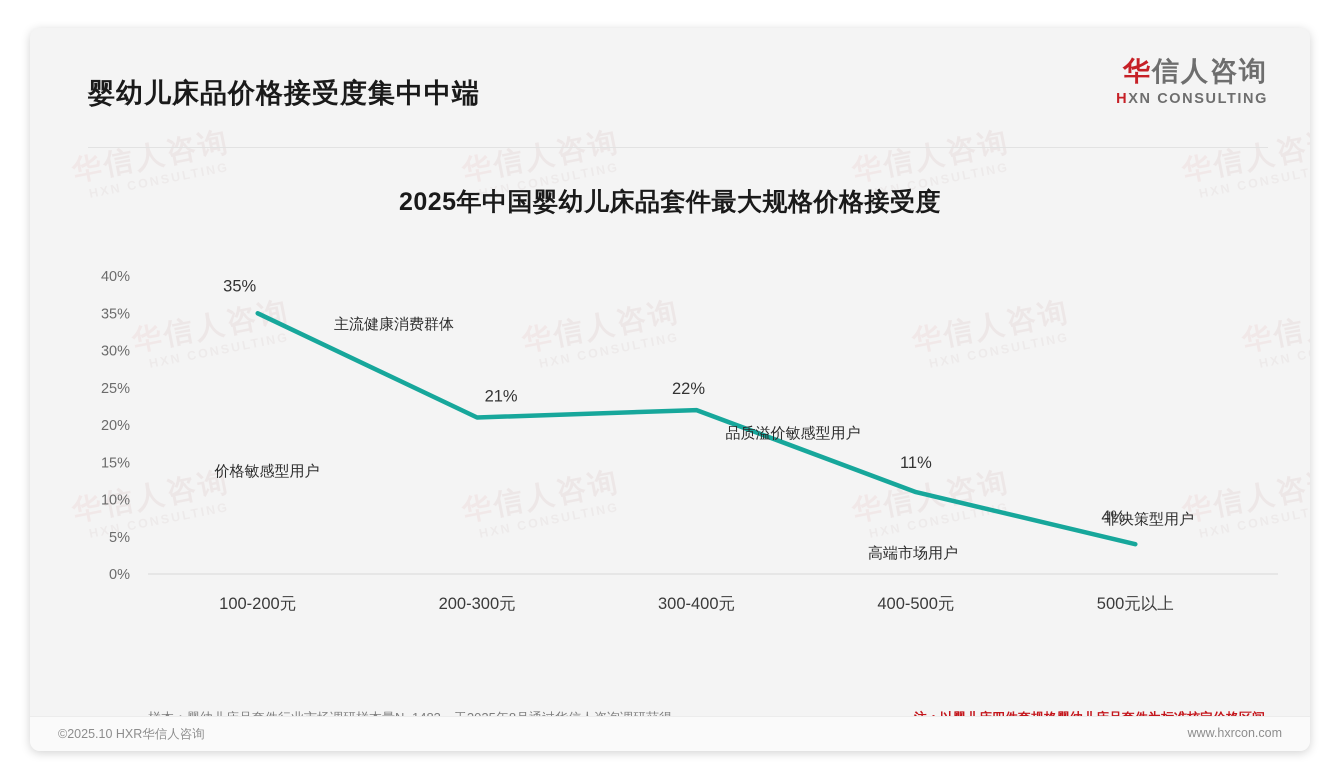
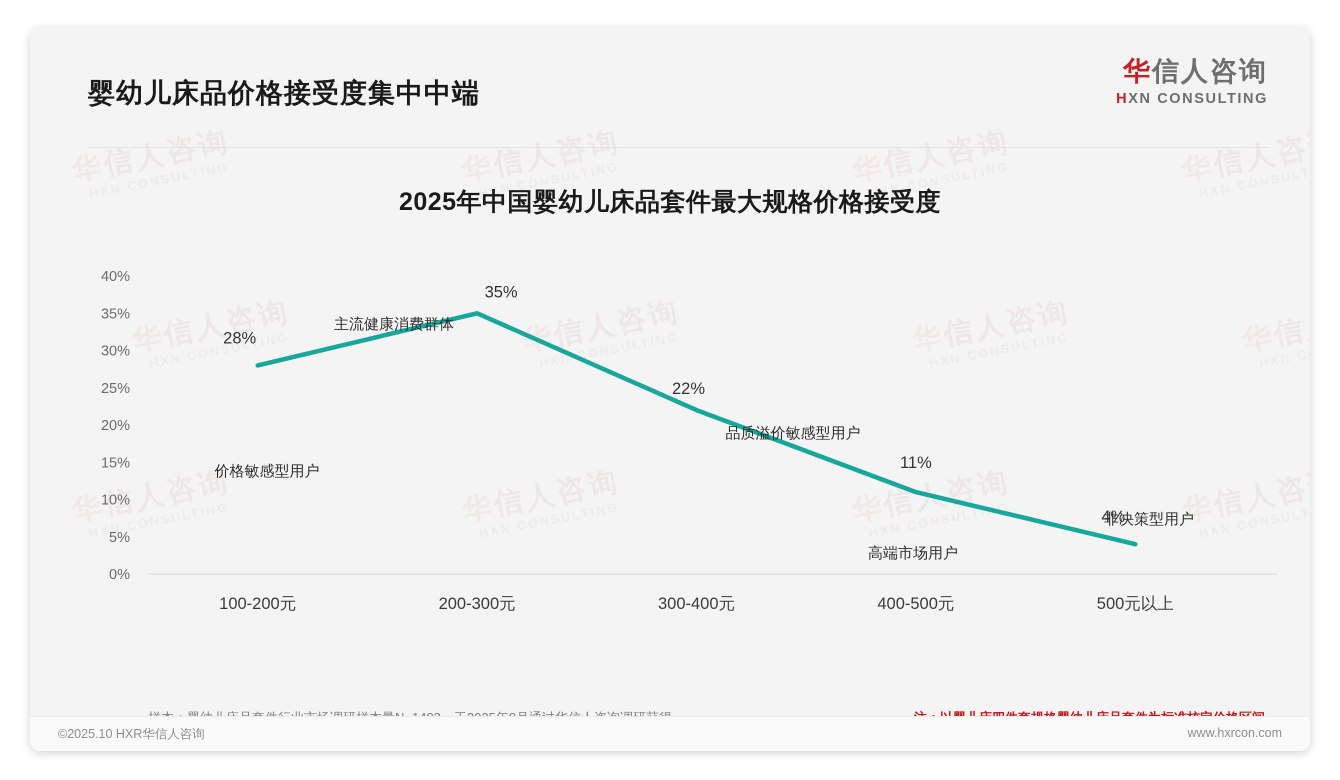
100-200元: 35% -> 28%
200-300元: 21% -> 35%
